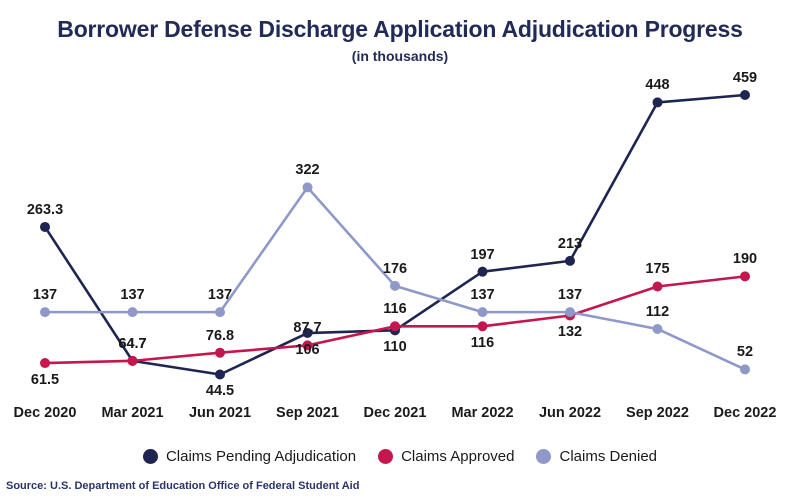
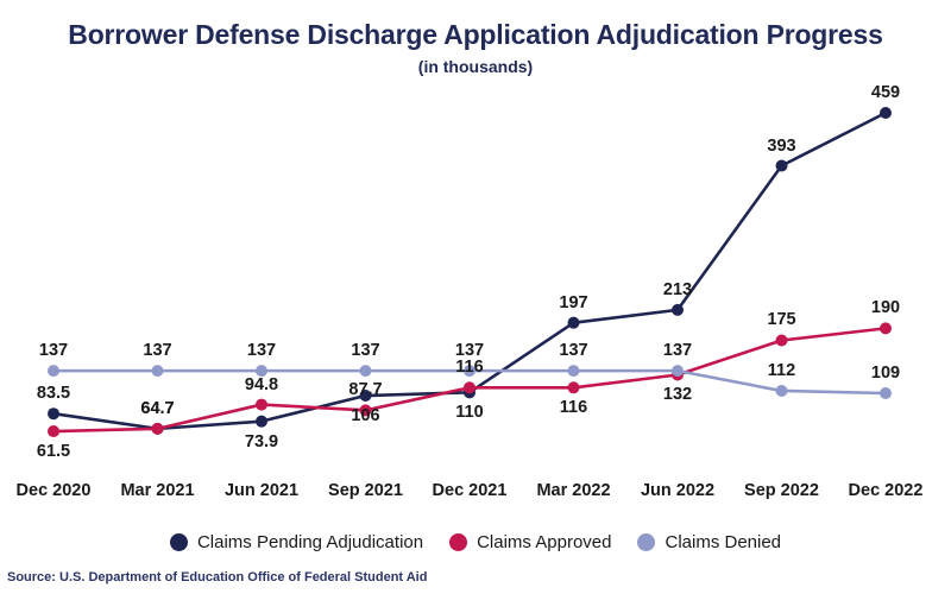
Claims Pending Adjudication/Dec 2020: 263.3 -> 83.5
Claims Pending Adjudication/Jun 2021: 44.5 -> 73.9
Claims Approved/Jun 2021: 76.8 -> 94.8
Claims Denied/Sep 2021: 322 -> 137
Claims Denied/Dec 2021: 176 -> 137
Claims Pending Adjudication/Sep 2022: 448 -> 393
Claims Denied/Dec 2022: 52 -> 109
